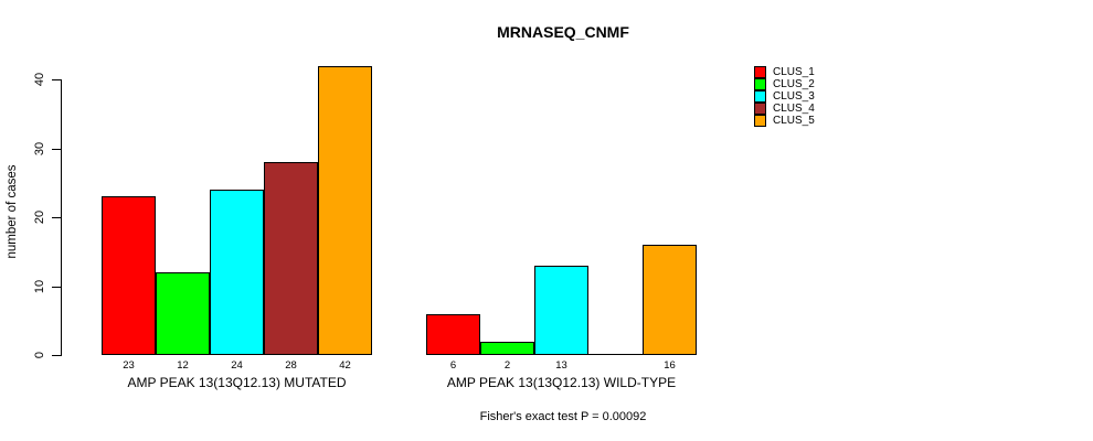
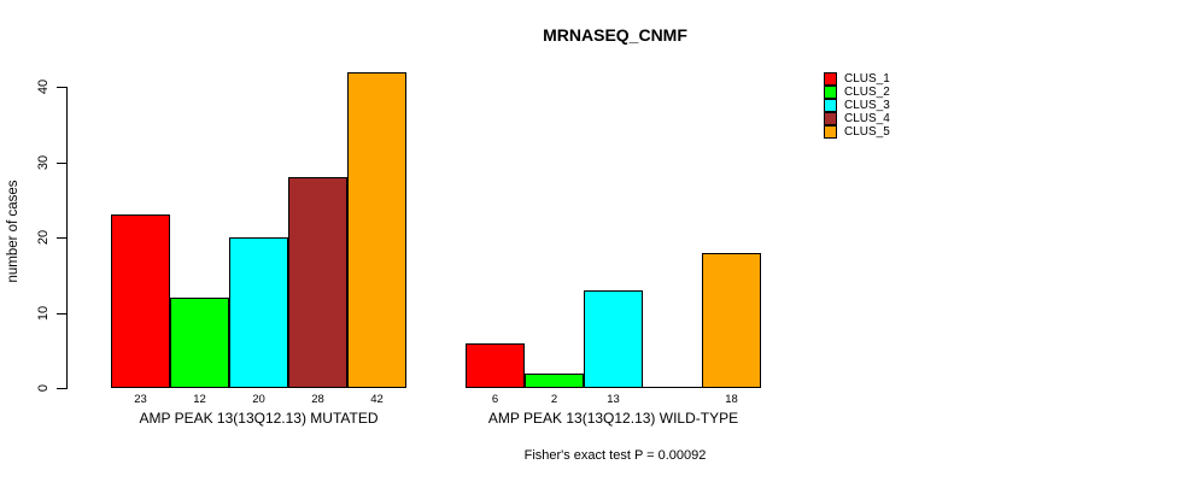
CLUS_3/AMP PEAK 13(13Q12.13) MUTATED: 24 -> 20
CLUS_5/AMP PEAK 13(13Q12.13) WILD-TYPE: 16 -> 18
